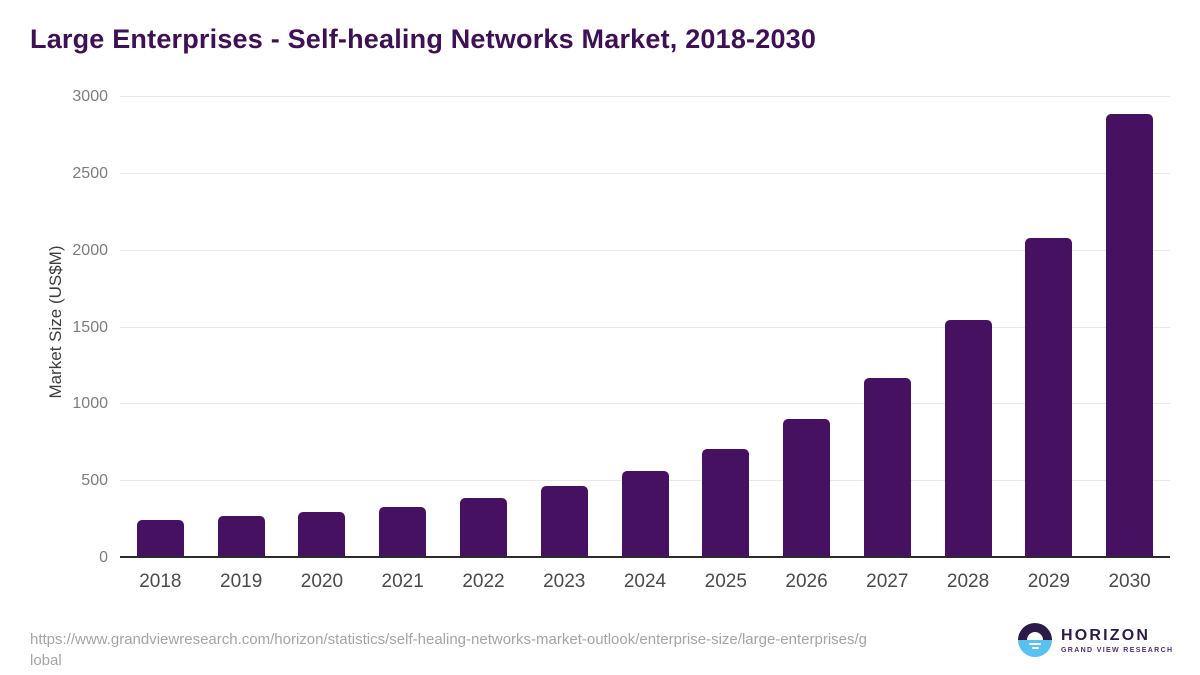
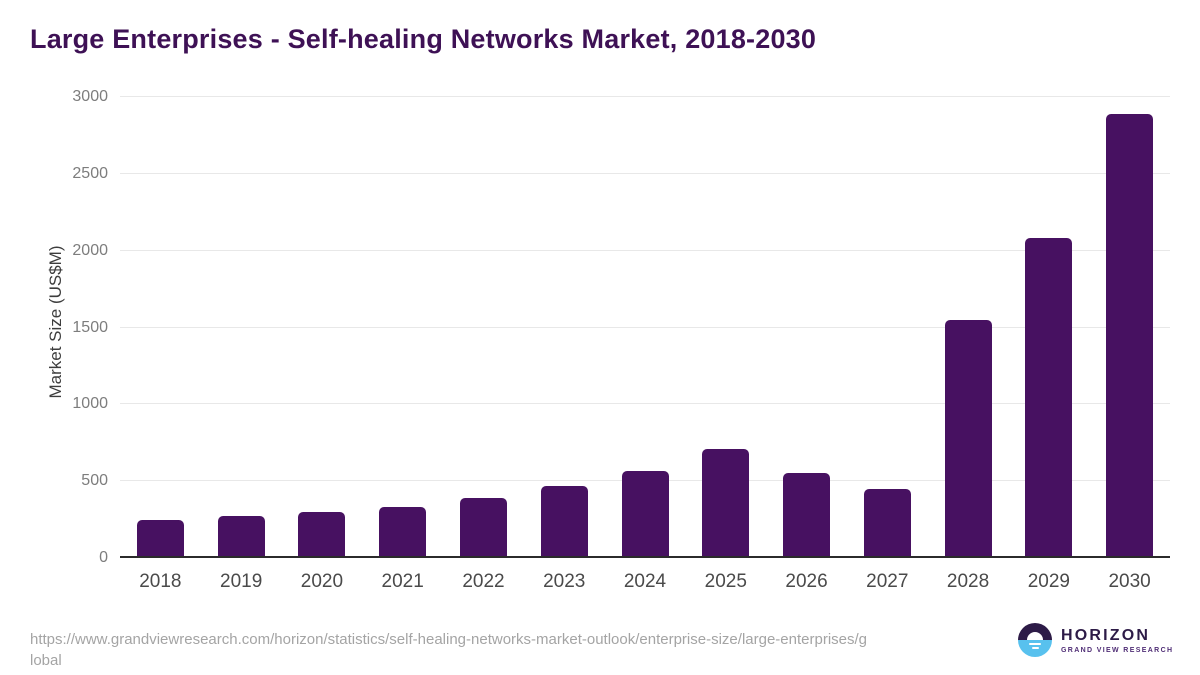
2026: 900 -> 550
2027: 1170 -> 450
